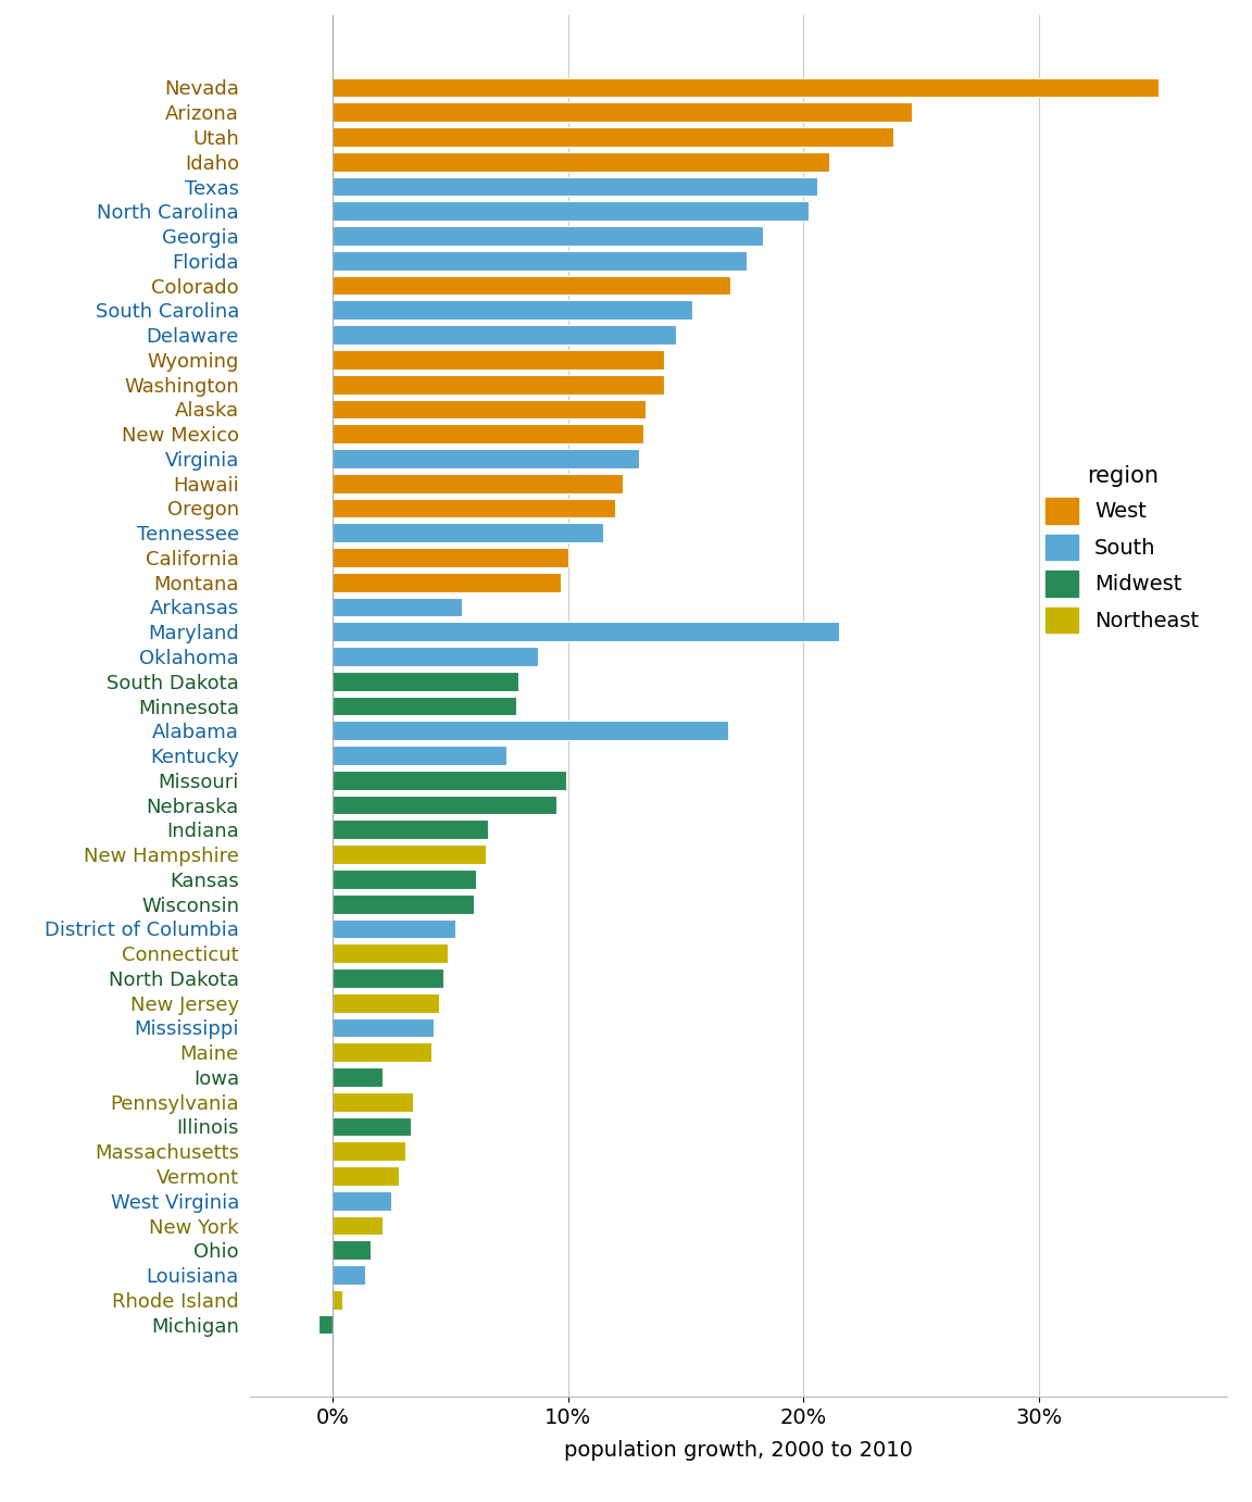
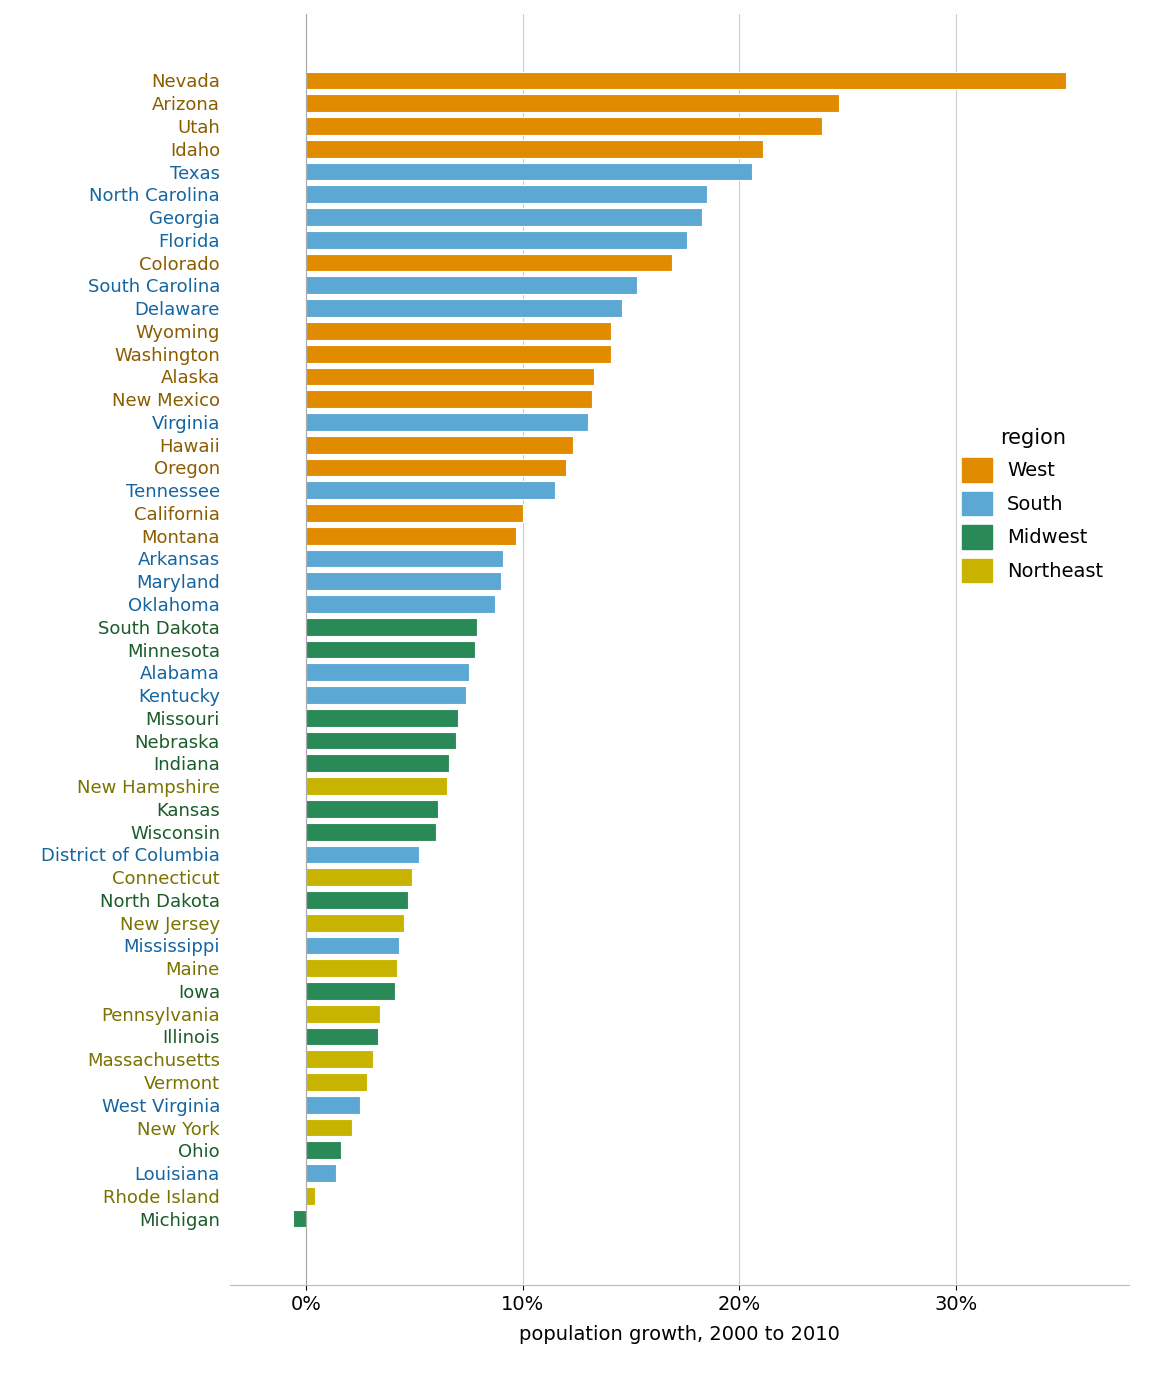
North Carolina: 20.2% -> 18.5%
Arkansas: 5.5% -> 9.1%
Maryland: 21.5% -> 9.0%
Alabama: 16.8% -> 7.5%
Missouri: 9.9% -> 7.0%
Nebraska: 9.5% -> 6.9%
Iowa: 2.1% -> 4.1%
